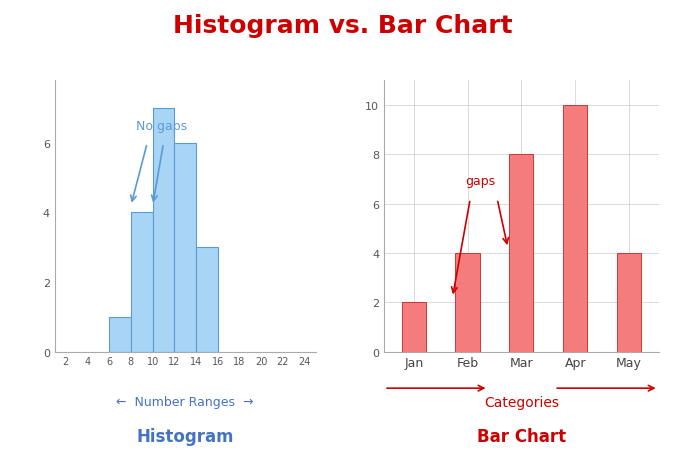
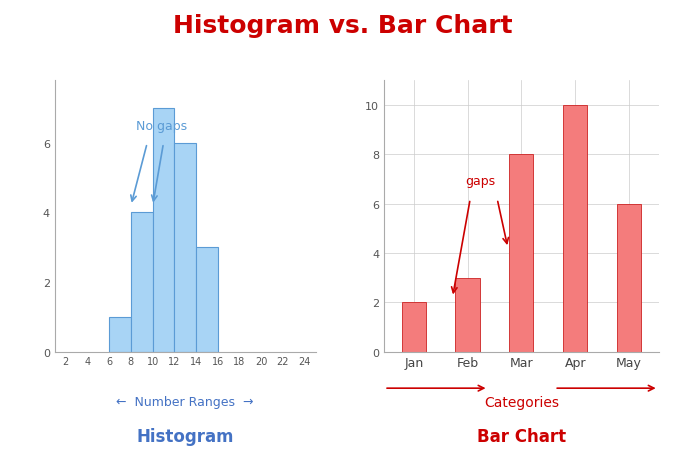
Feb: 4 -> 3
May: 4 -> 6
